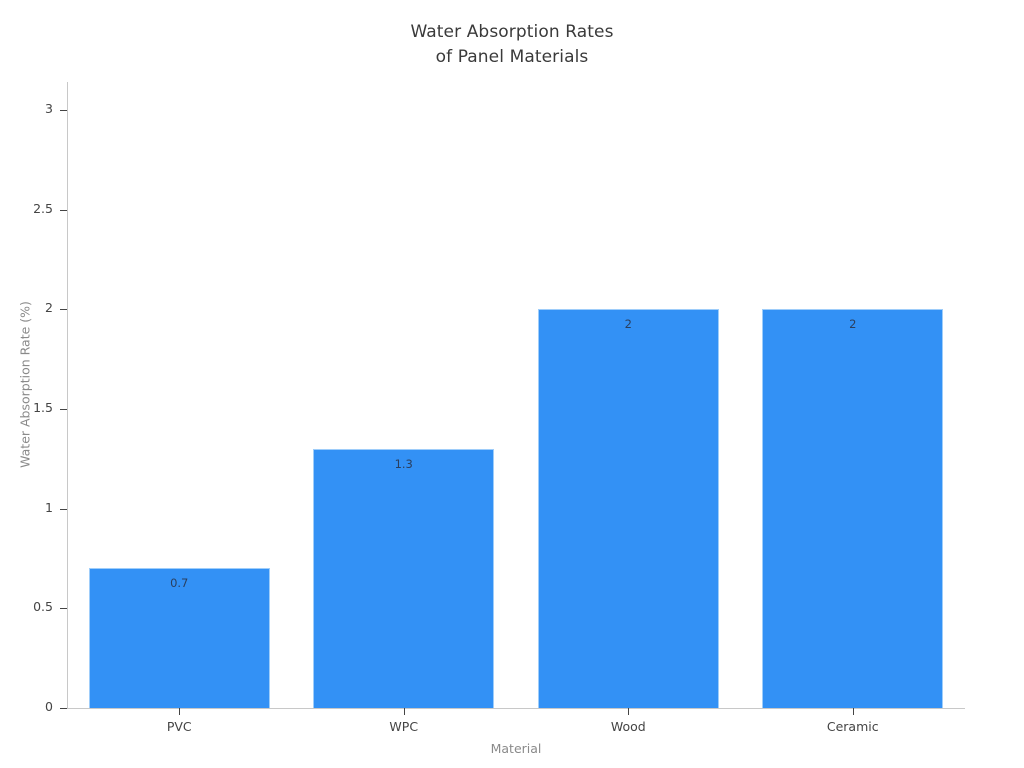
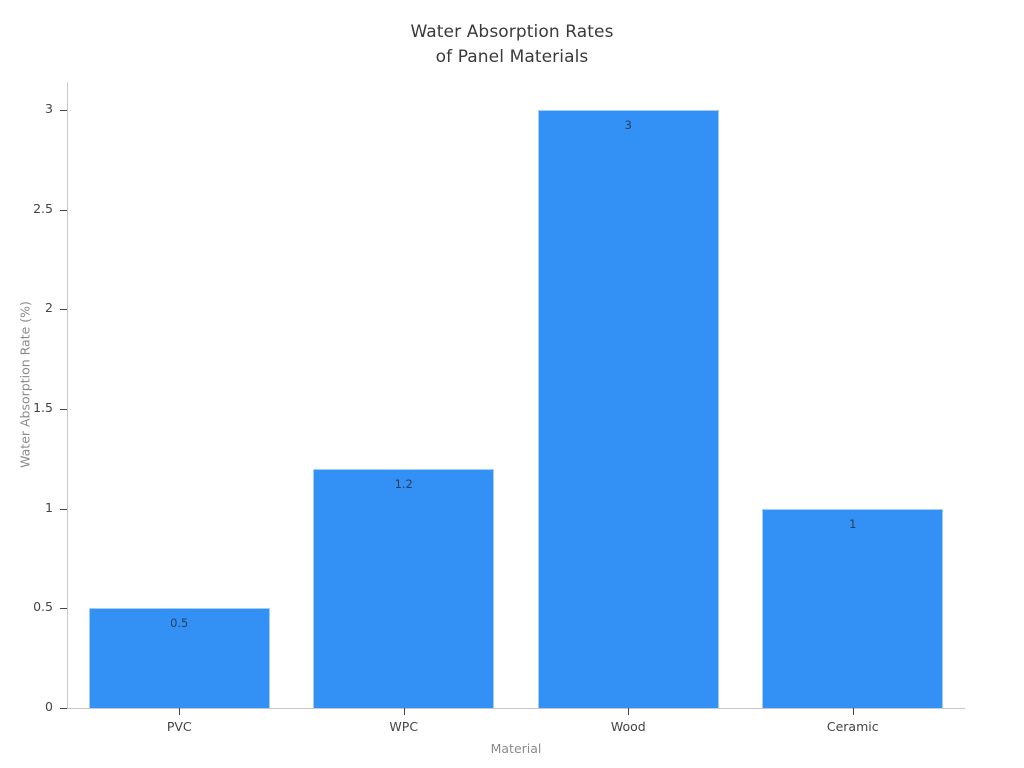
PVC: 0.7 -> 0.5
WPC: 1.3 -> 1.2
Wood: 2 -> 3
Ceramic: 2 -> 1
